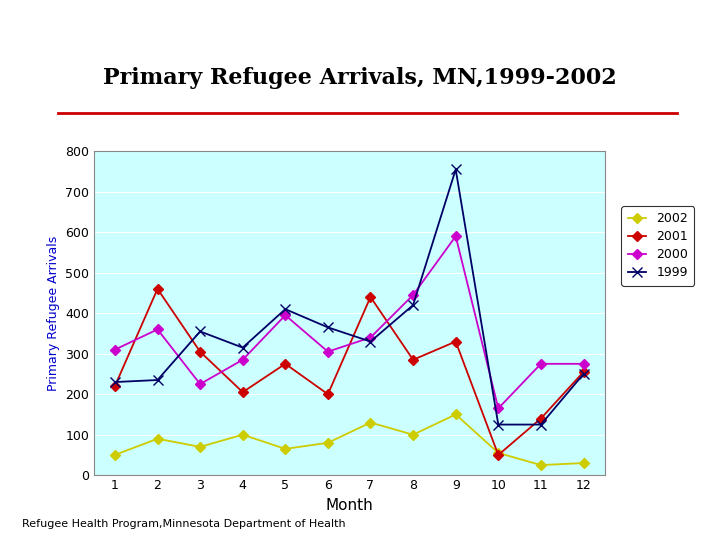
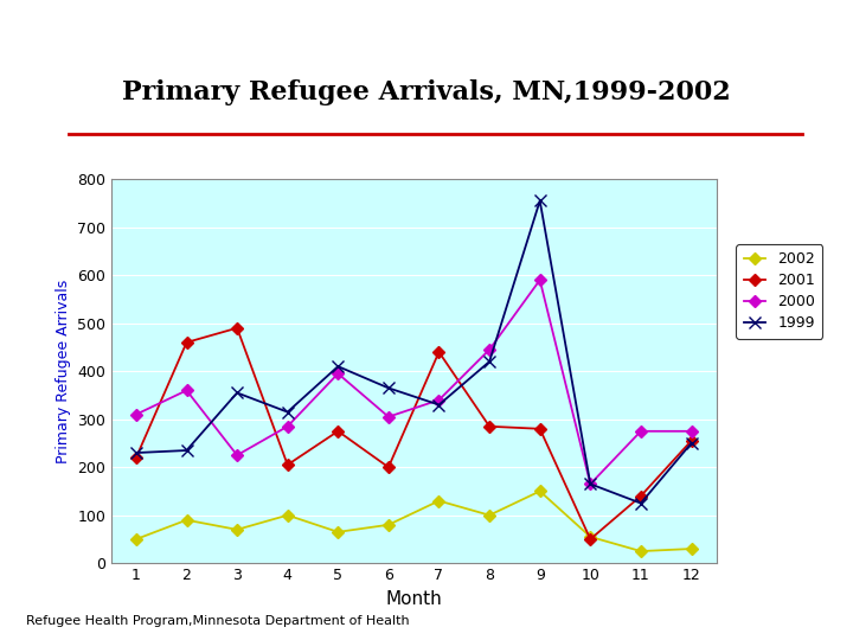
2001/3: 305 -> 490
2001/9: 330 -> 280
1999/10: 125 -> 165
